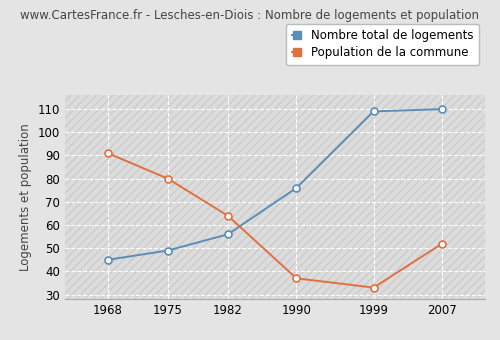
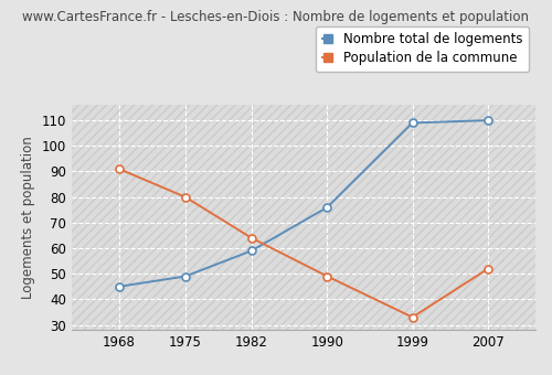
Nombre total de logements/1982: 56 -> 59
Population de la commune/1990: 37 -> 49
